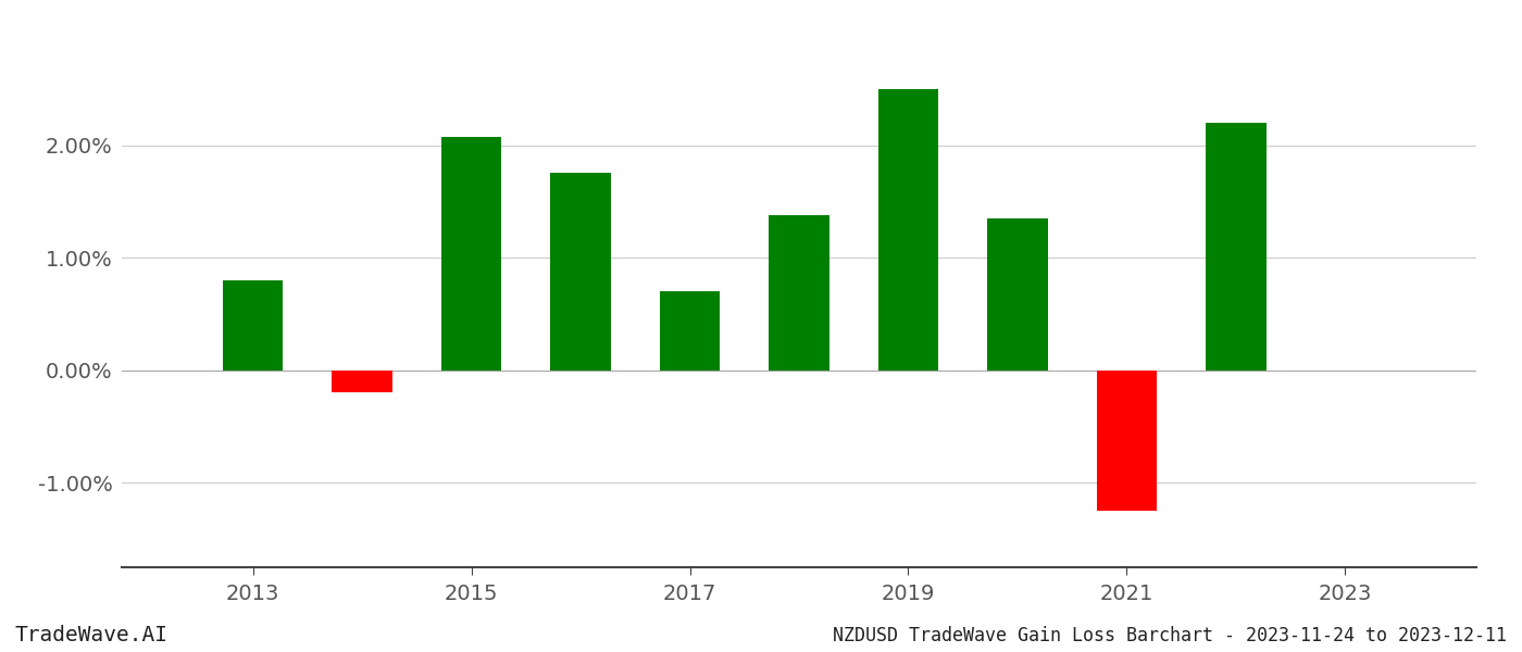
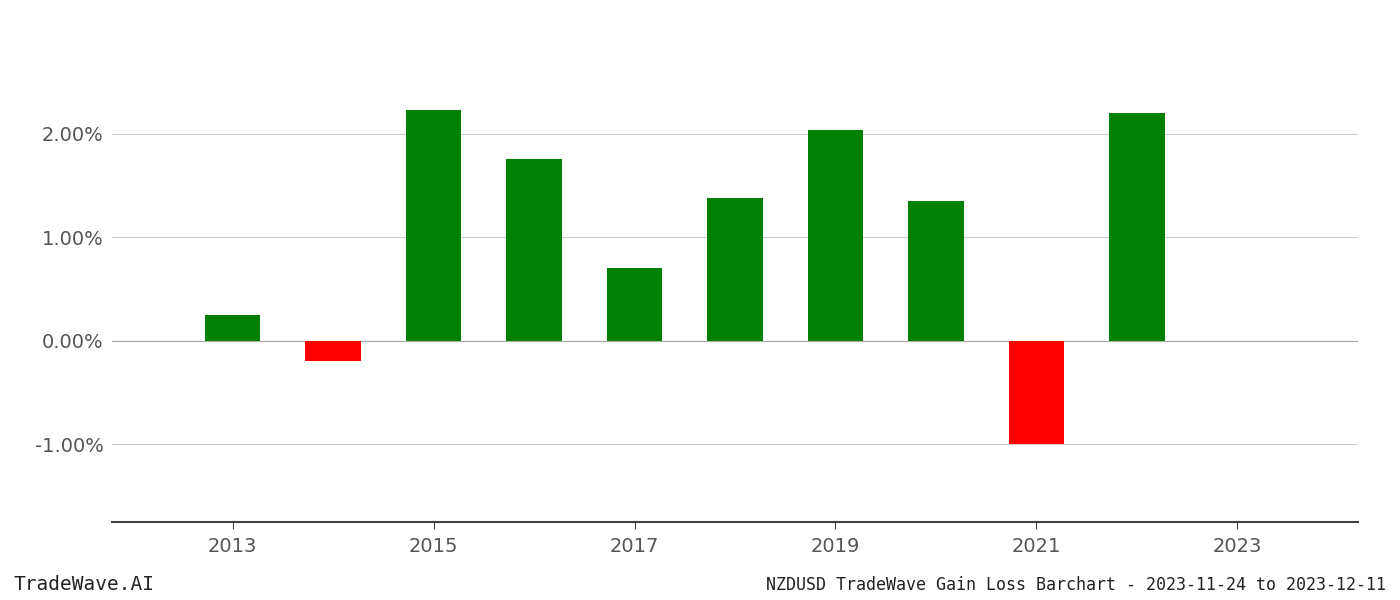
2013: 0.80% -> 0.25%
2015: 2.07% -> 2.23%
2019: 2.50% -> 2.03%
2021: -1.25% -> -1.00%
